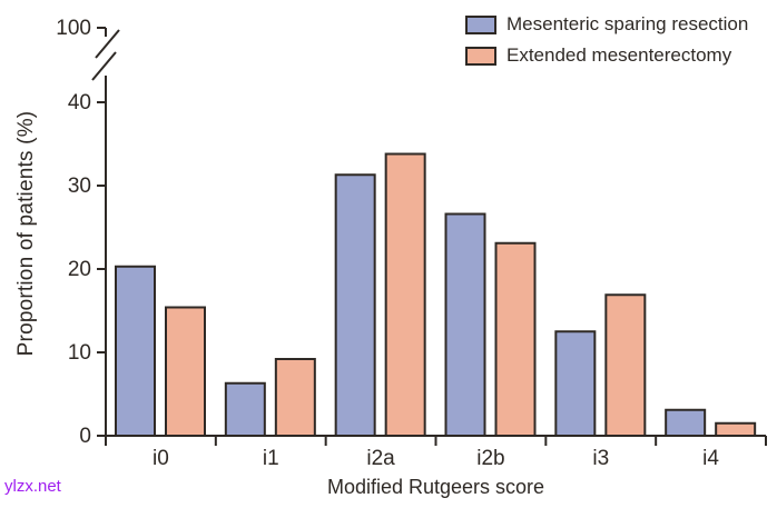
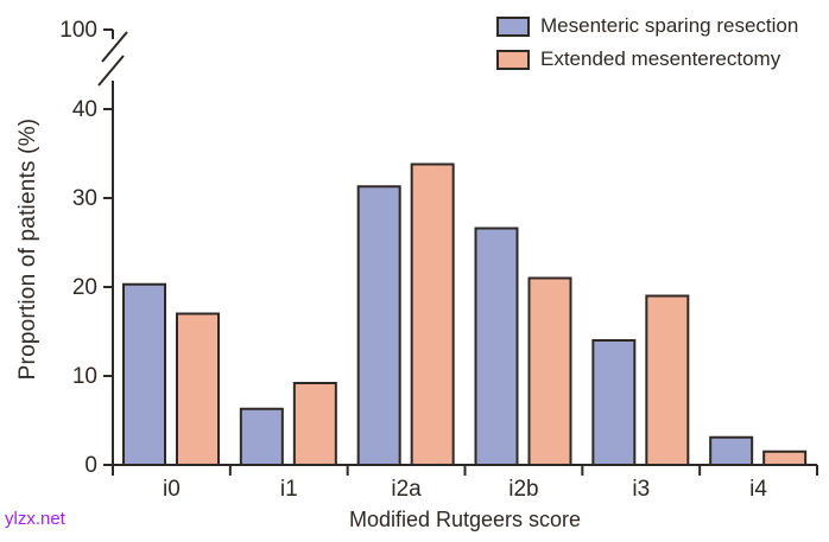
Extended mesenterectomy/i0: 15 -> 17
Extended mesenterectomy/i2b: 23 -> 21
Mesenteric sparing resection/i3: 12 -> 14
Extended mesenterectomy/i3: 17 -> 19
